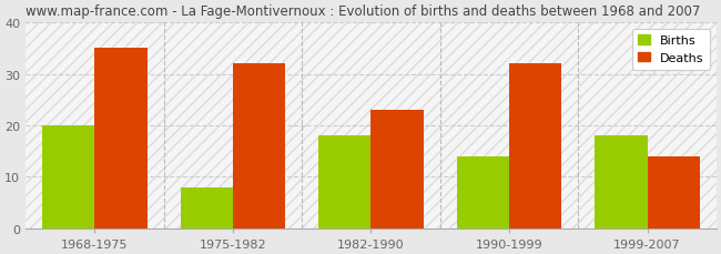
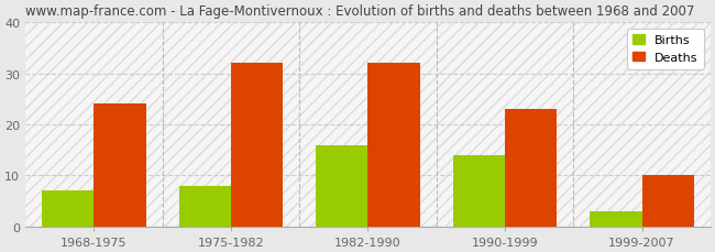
Births/1968-1975: 20 -> 7
Deaths/1968-1975: 35 -> 24
Births/1982-1990: 18 -> 16
Deaths/1982-1990: 23 -> 32
Deaths/1990-1999: 32 -> 23
Births/1999-2007: 18 -> 3
Deaths/1999-2007: 14 -> 10
